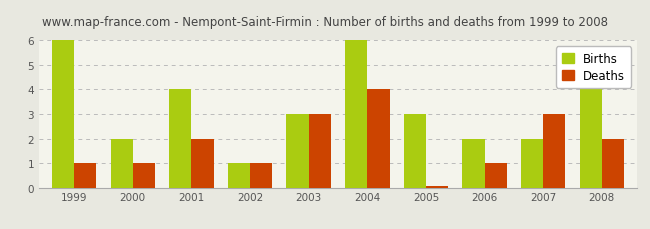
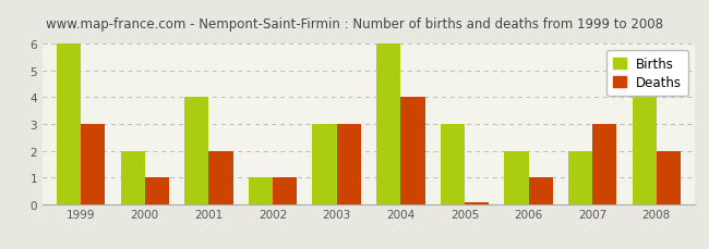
Deaths/1999: 1.00 -> 3.00
